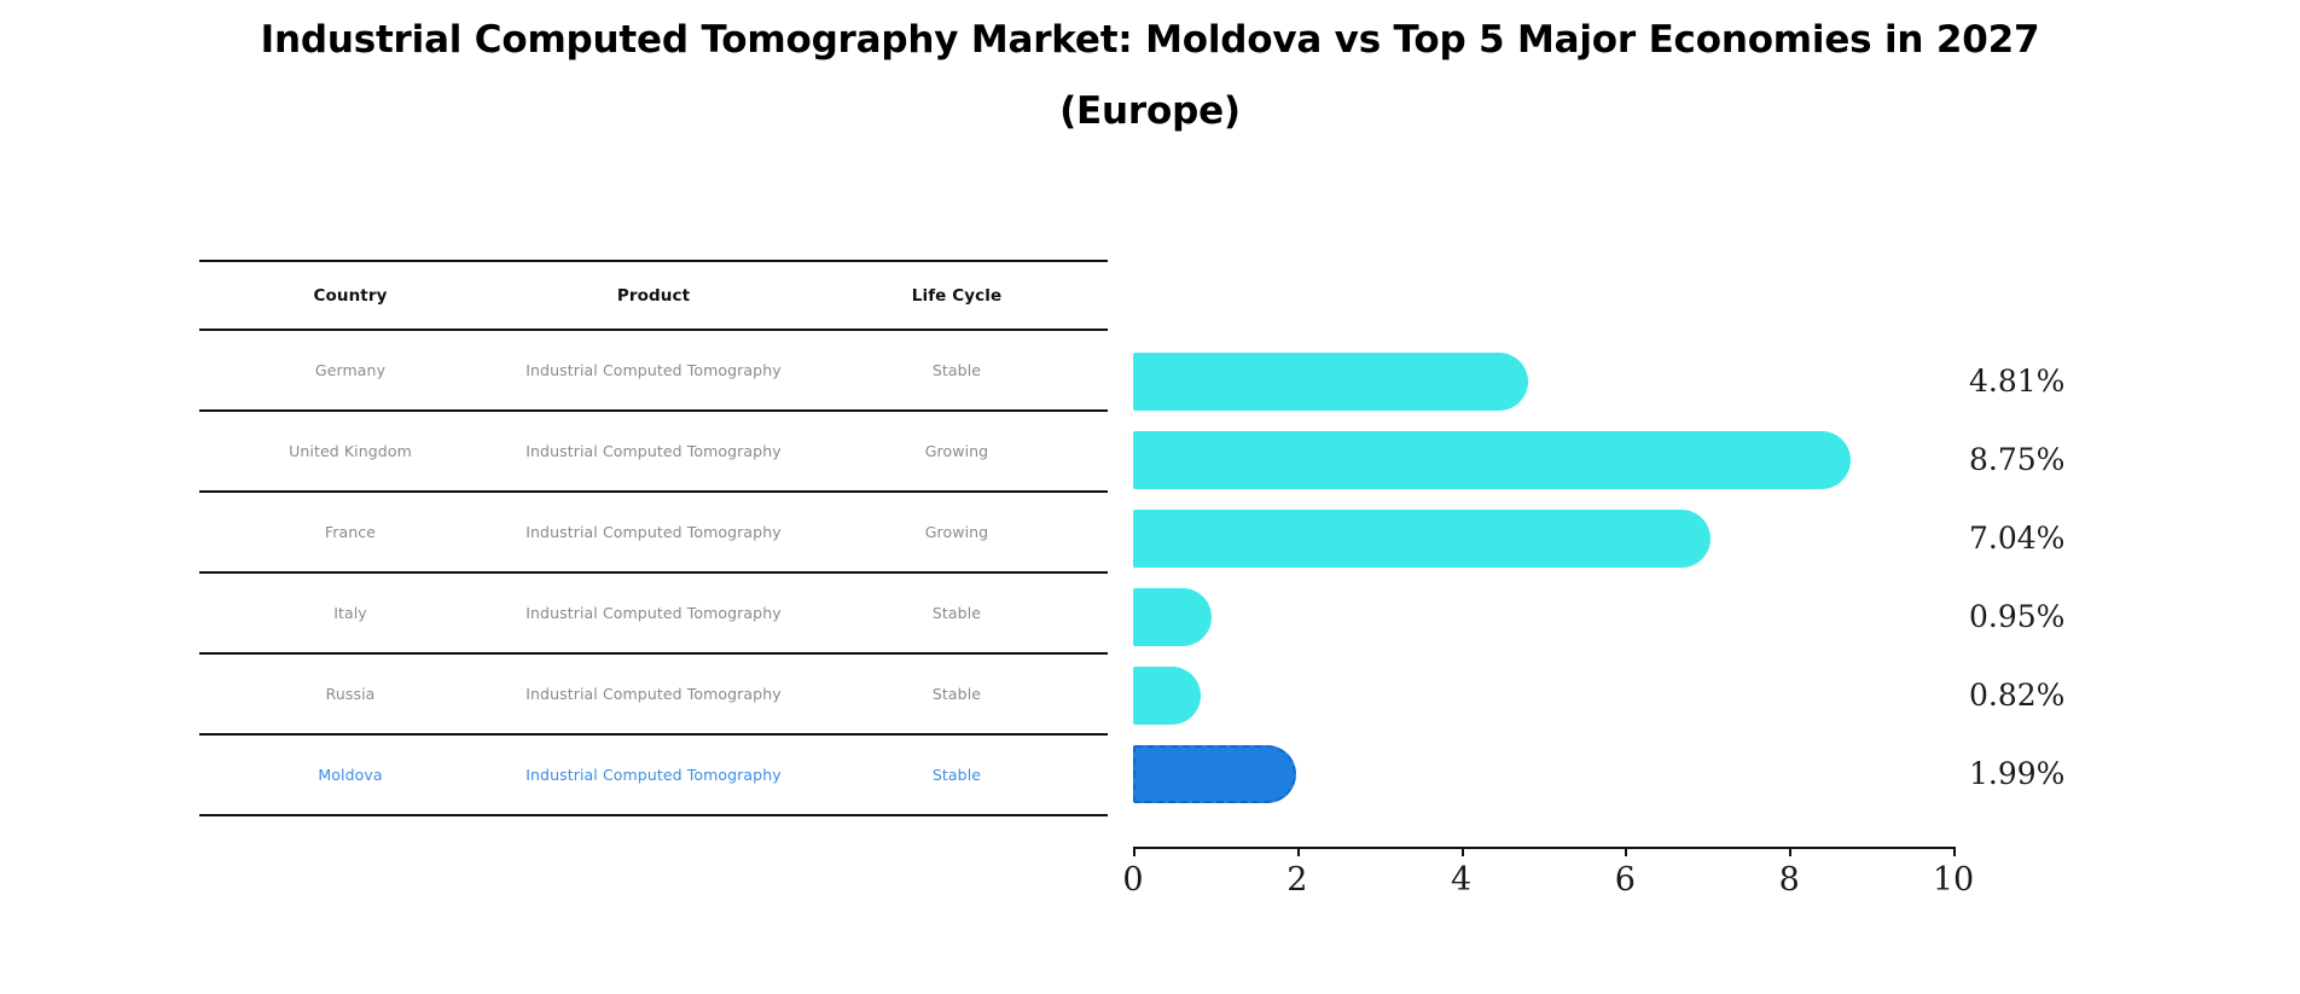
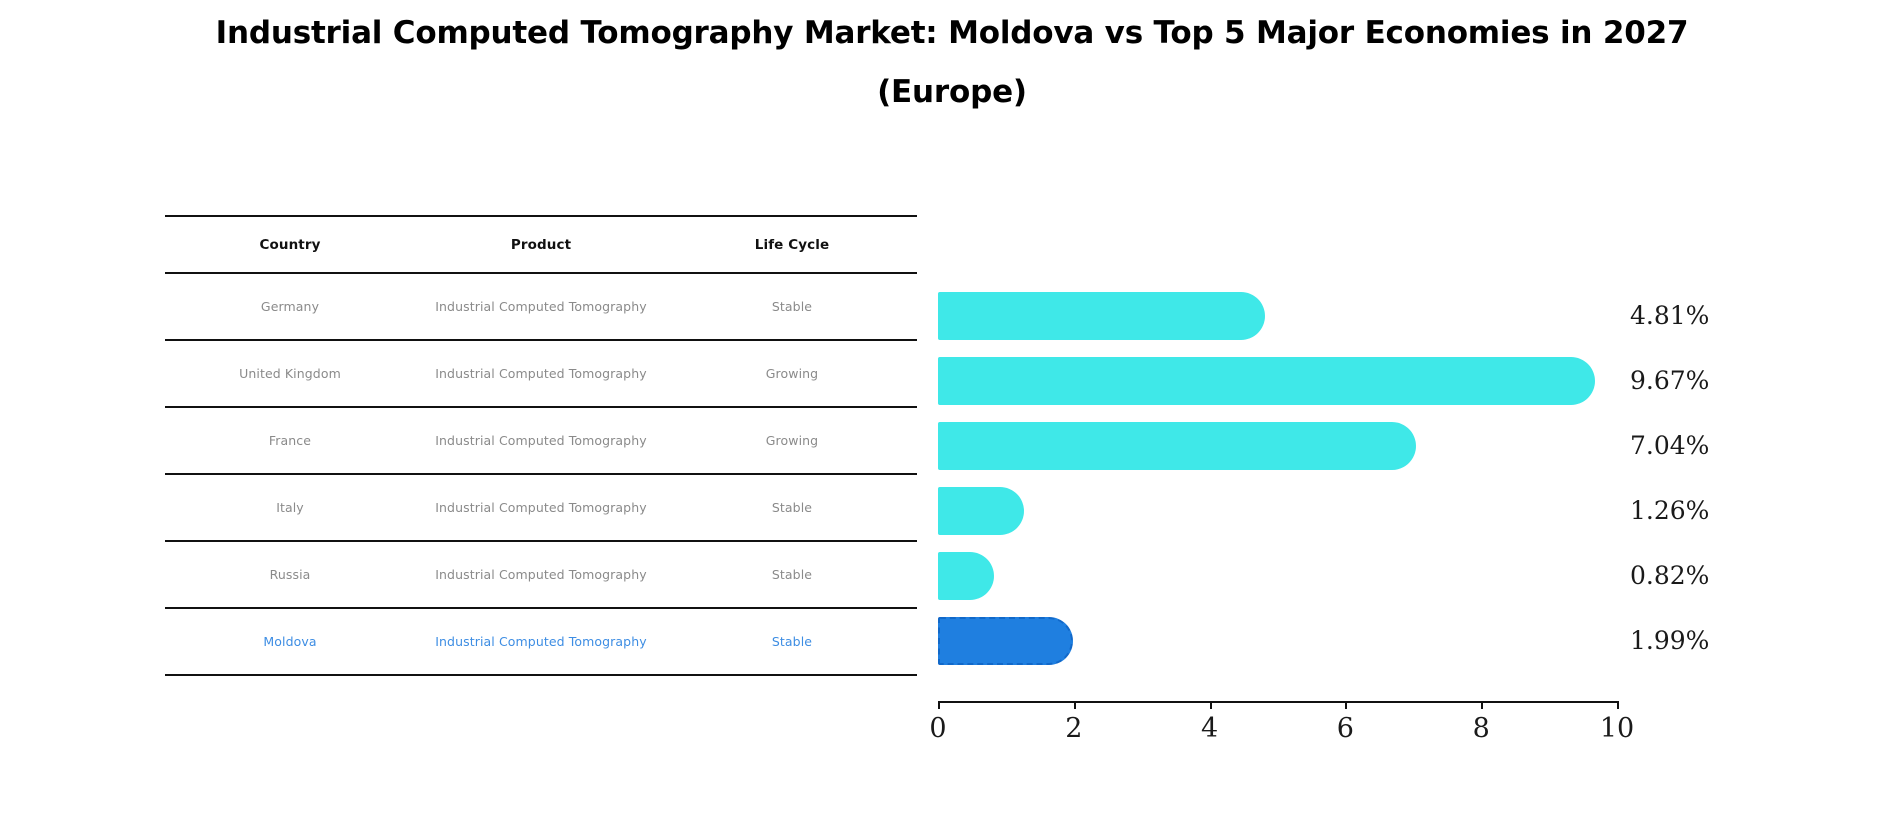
United Kingdom: 8.75% -> 9.67%
Italy: 0.95% -> 1.26%
